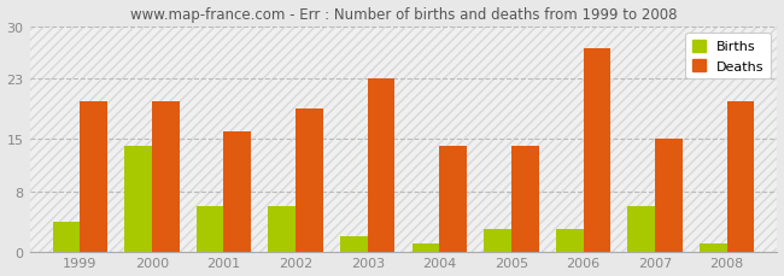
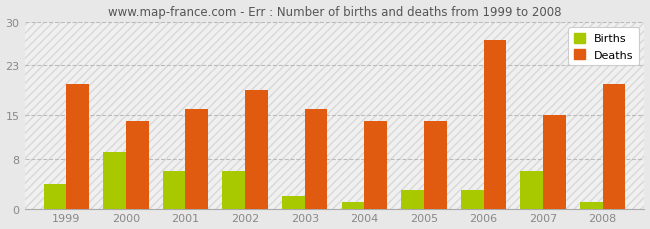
Births/2000: 14 -> 9
Deaths/2000: 20 -> 14
Deaths/2003: 23 -> 16
